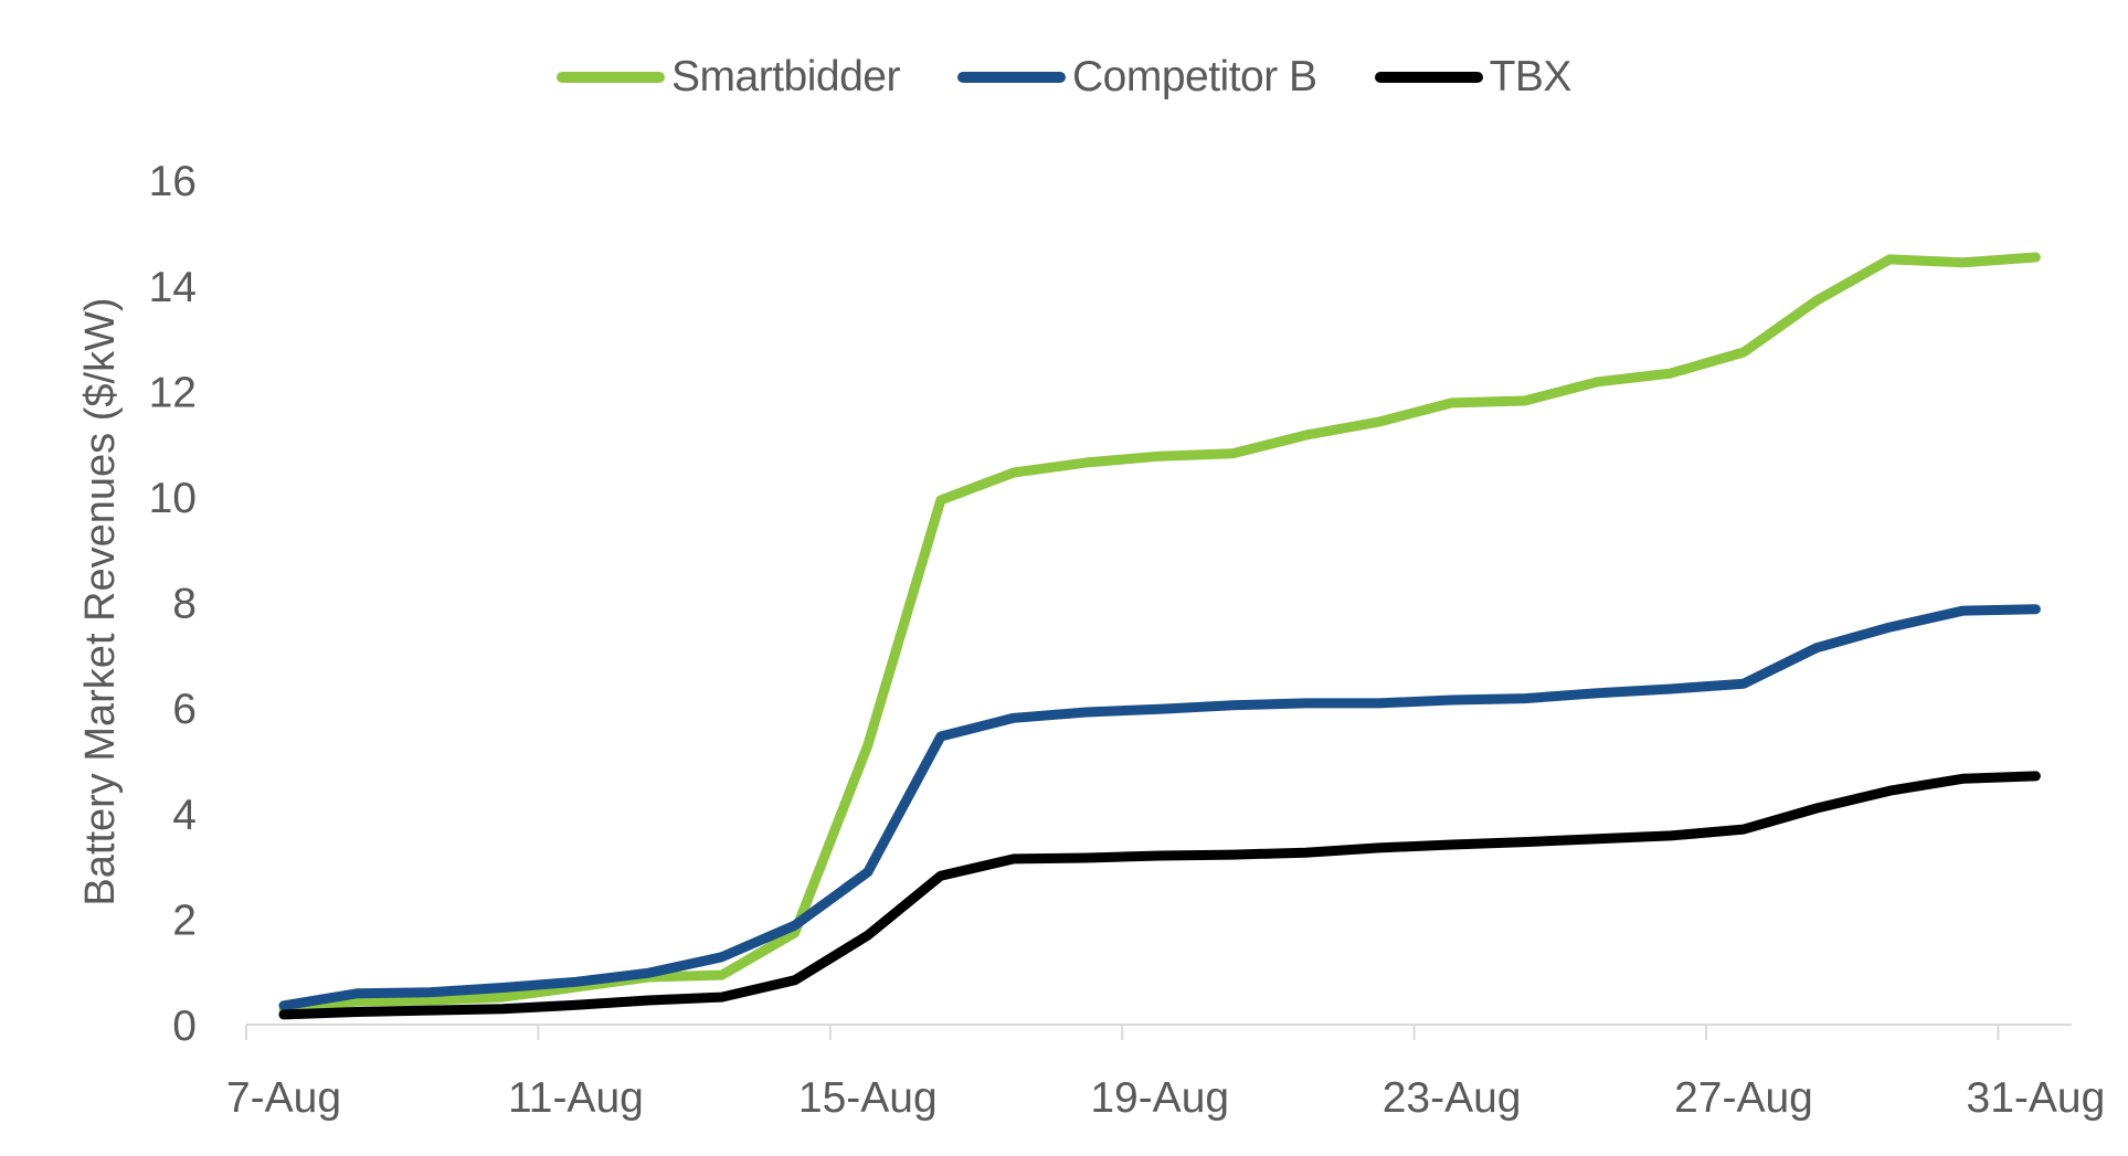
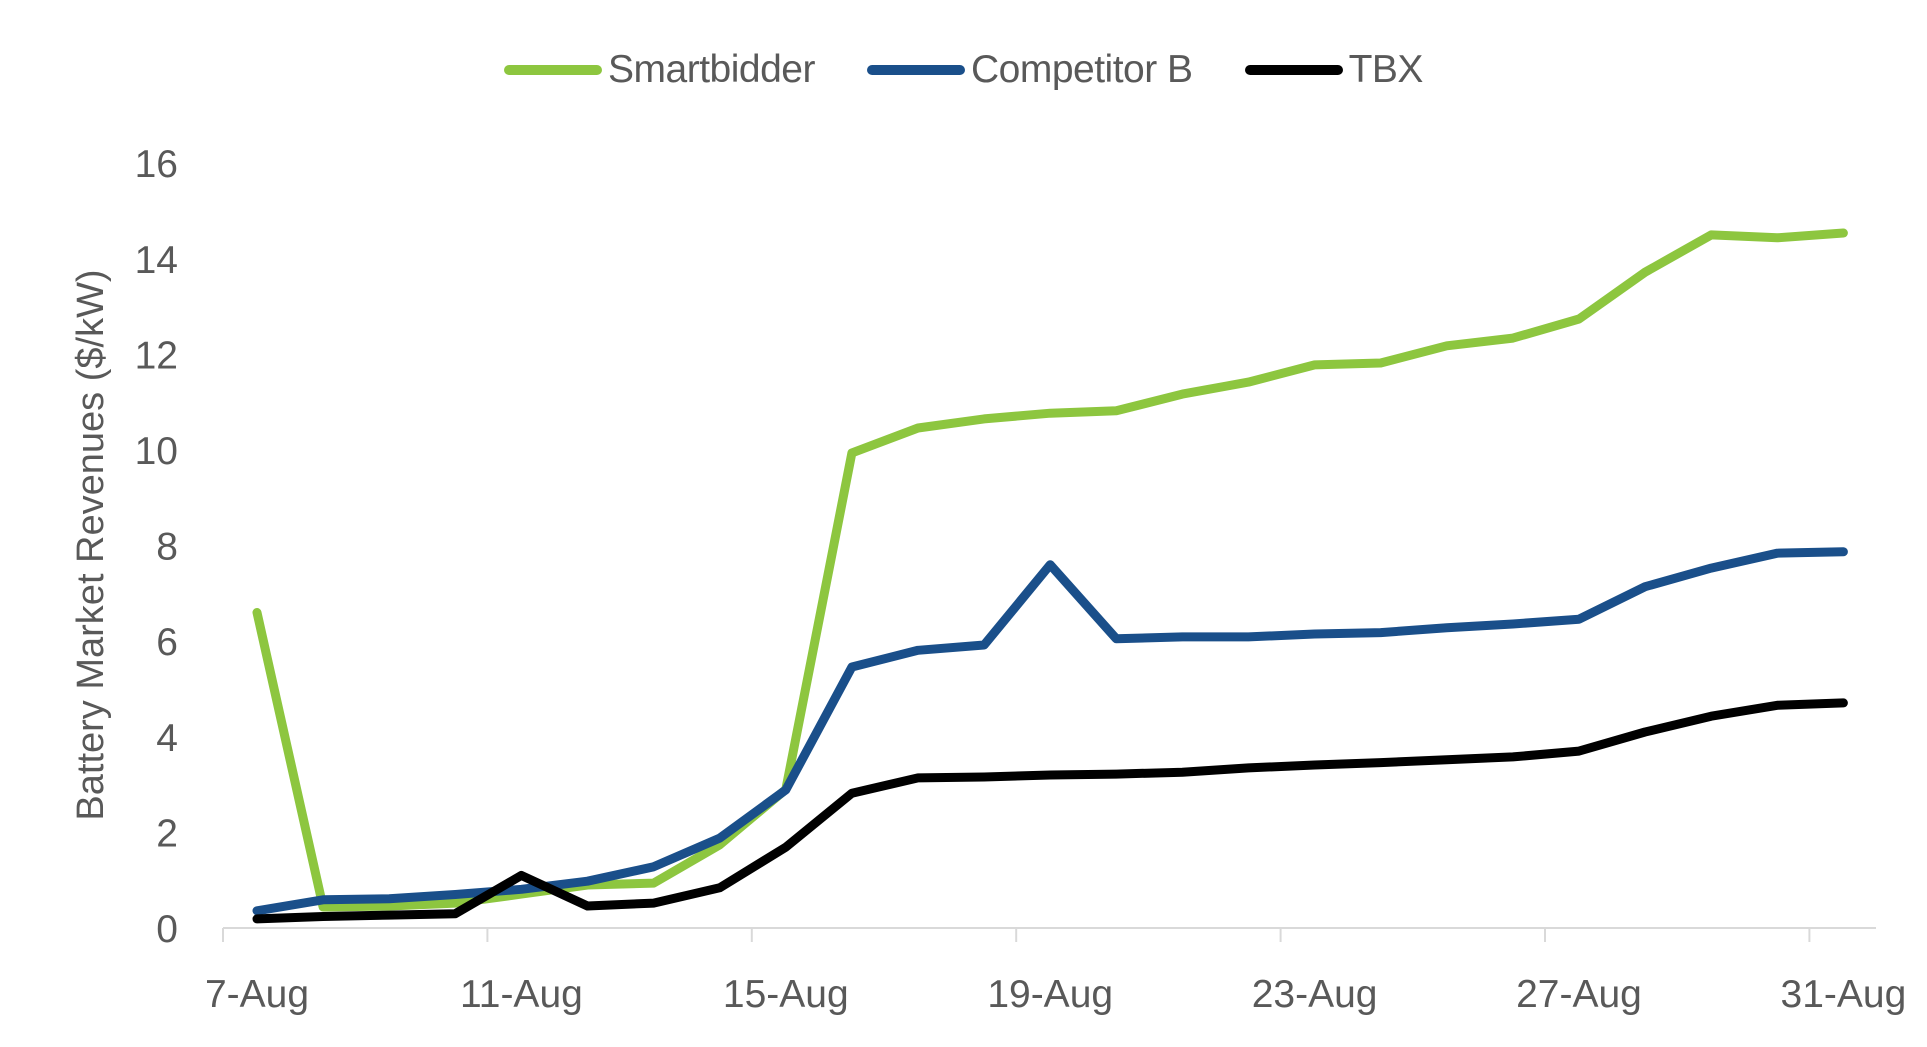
Smartbidder/7-Aug: 0.3 -> 6.6
TBX/11-Aug: 0.4 -> 1.1
Smartbidder/15-Aug: 5.3 -> 2.9
Competitor B/19-Aug: 6.0 -> 7.6
